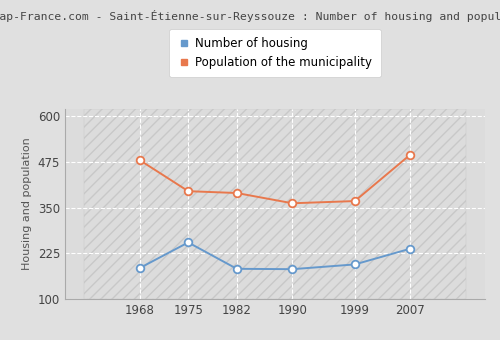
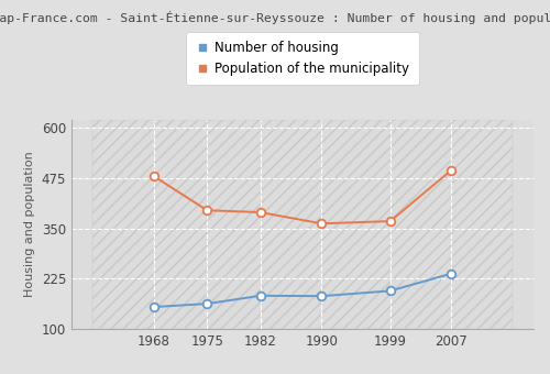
Number of housing/1968: 185 -> 155
Number of housing/1975: 255 -> 163
